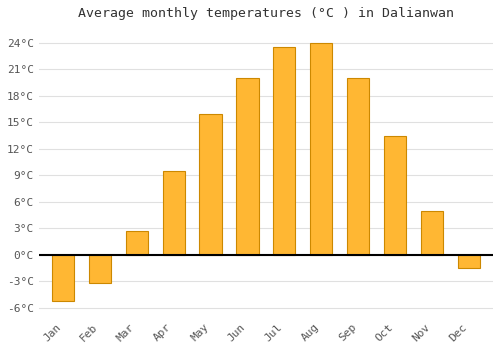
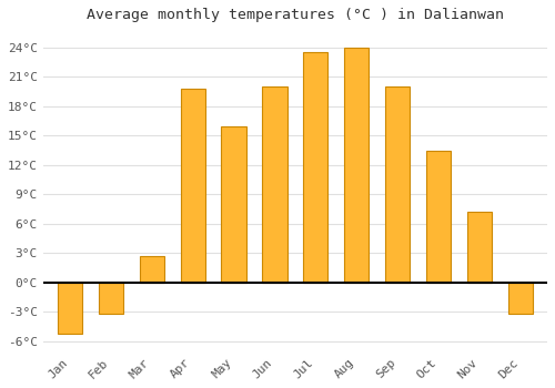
Apr: 9.5°C -> 19.8°C
Nov: 5.0°C -> 7.2°C
Dec: -1.5°C -> -3.2°C
